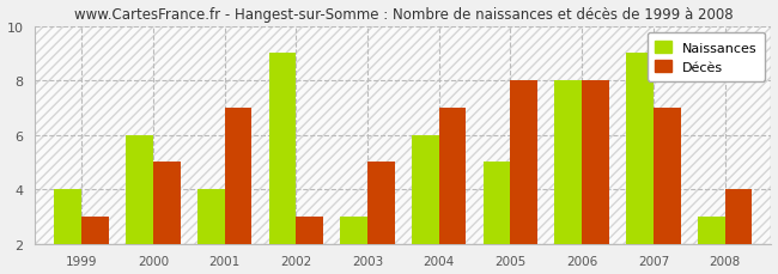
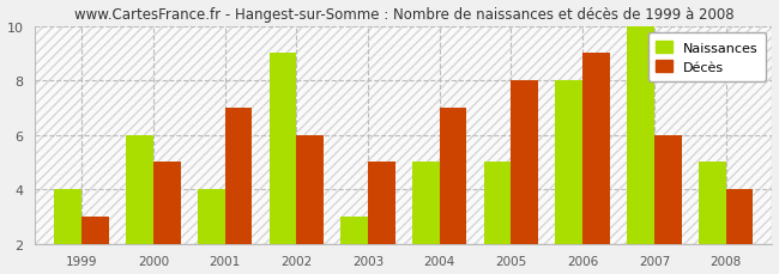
Décès/2002: 3 -> 6
Naissances/2004: 6 -> 5
Décès/2006: 8 -> 9
Naissances/2007: 9 -> 10
Décès/2007: 7 -> 6
Naissances/2008: 3 -> 5
